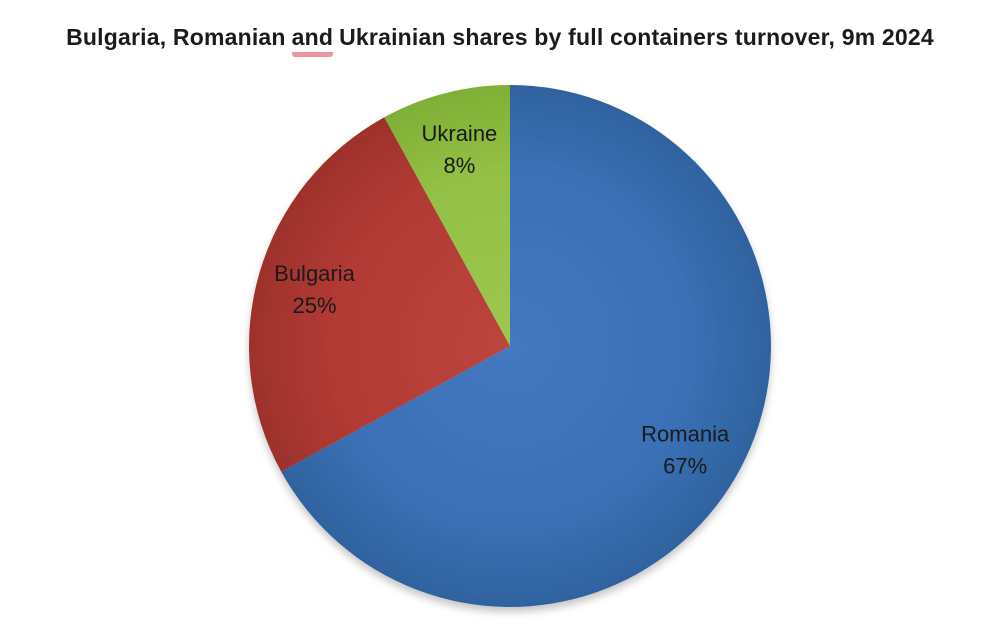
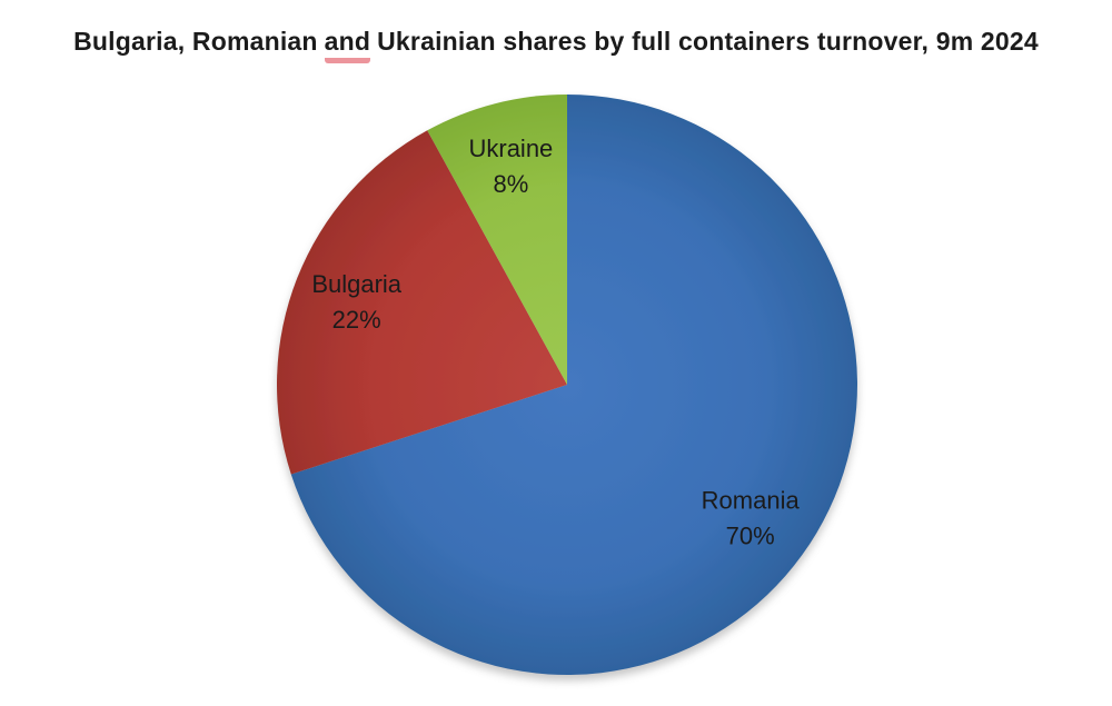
Romania: 67% -> 70%
Bulgaria: 25% -> 22%
